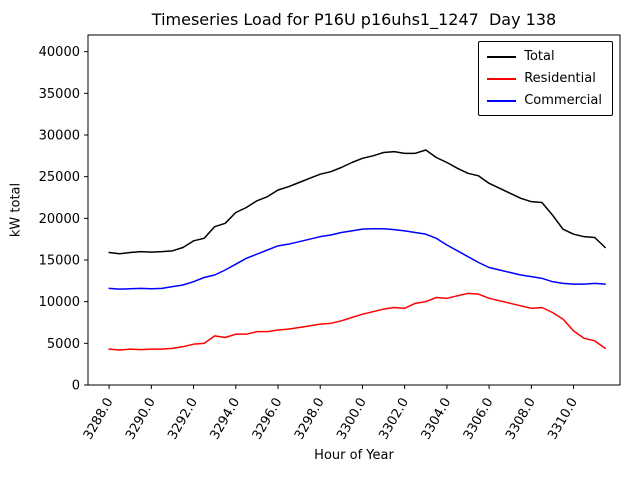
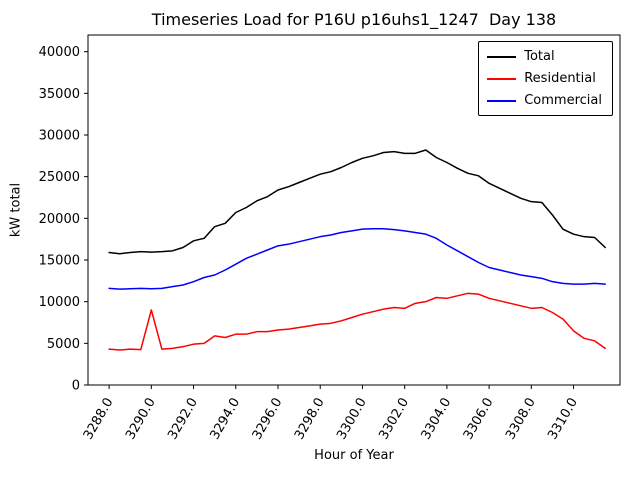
Residential/3290.0: 4000 -> 9000
